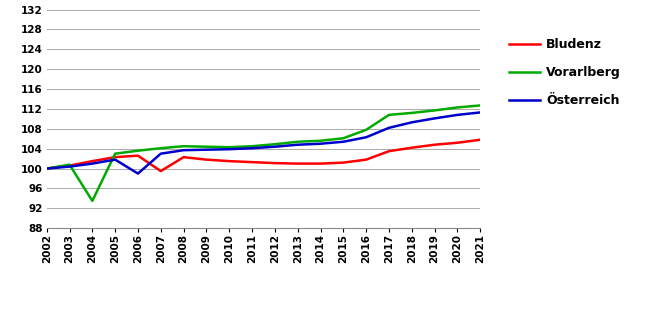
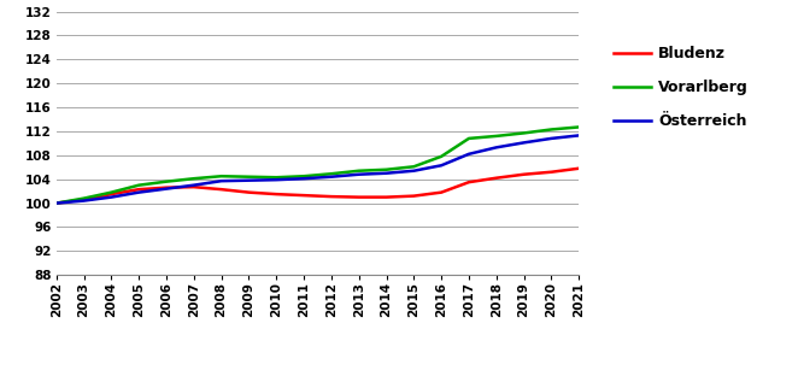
Vorarlberg/2004: 93.5 -> 101.8
Österreich/2006: 99.0 -> 102.4
Bludenz/2007: 99.5 -> 102.7
